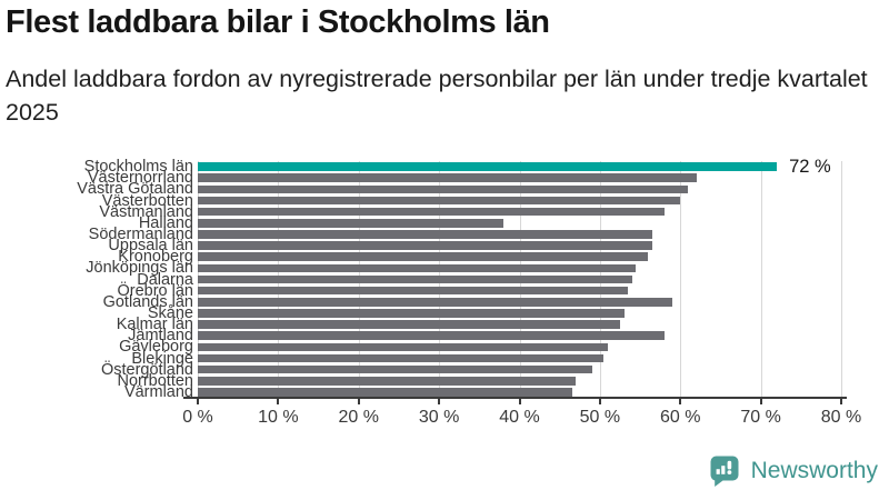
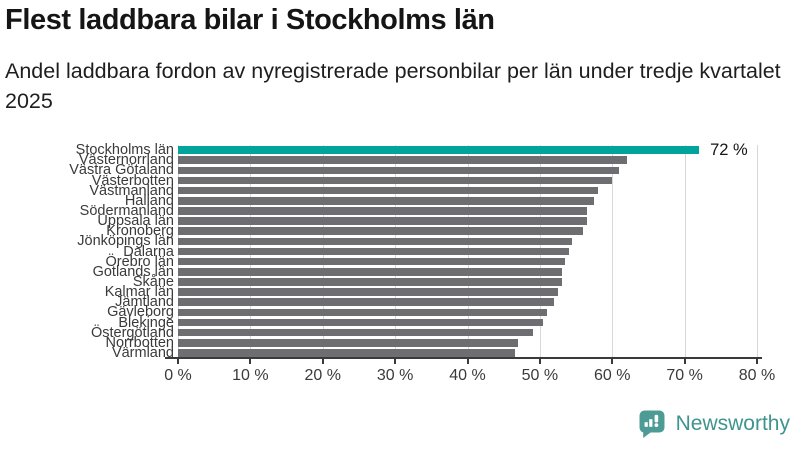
Halland: 38% -> 58%
Gotlands län: 59% -> 53%
Jämtland: 58% -> 52%
